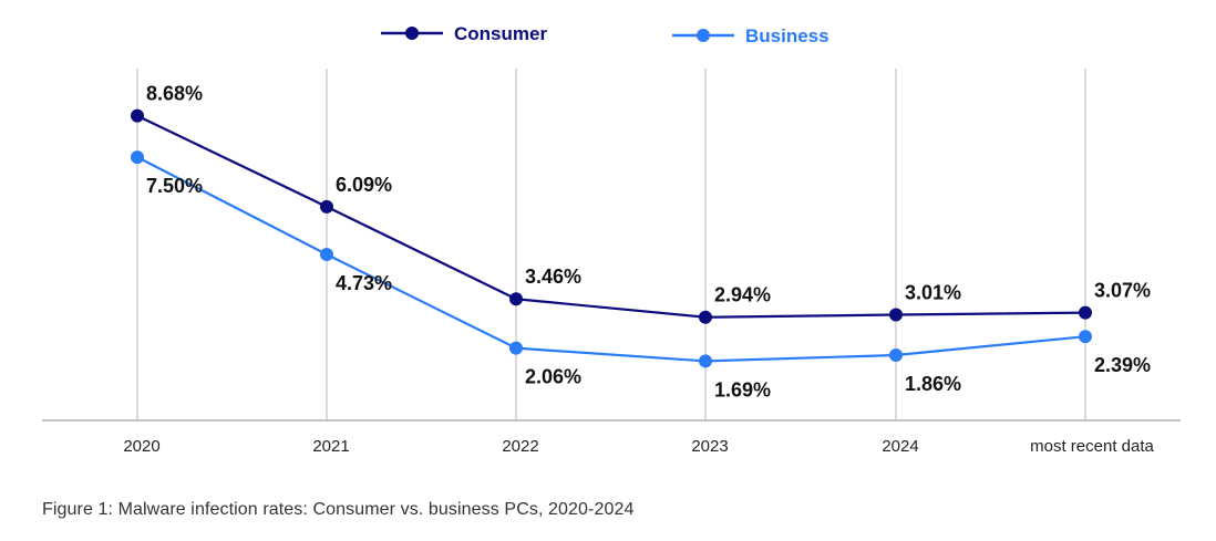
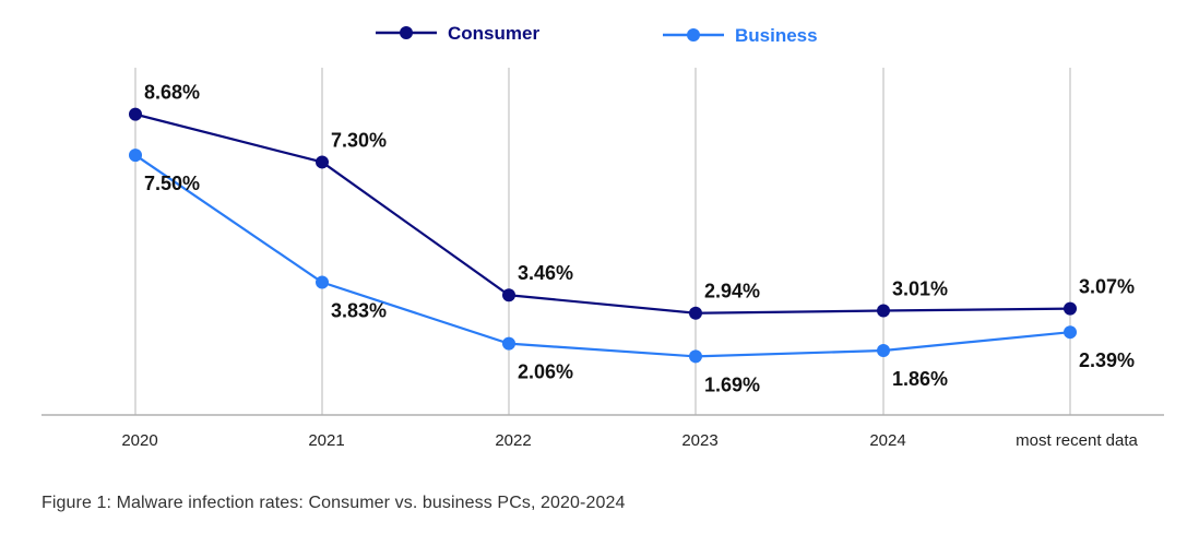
Consumer/2021: 6.09% -> 7.30%
Business/2021: 4.73% -> 3.83%
